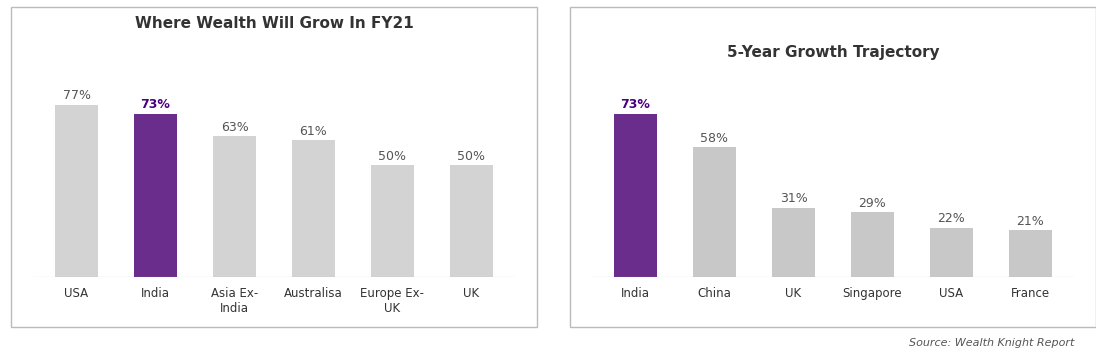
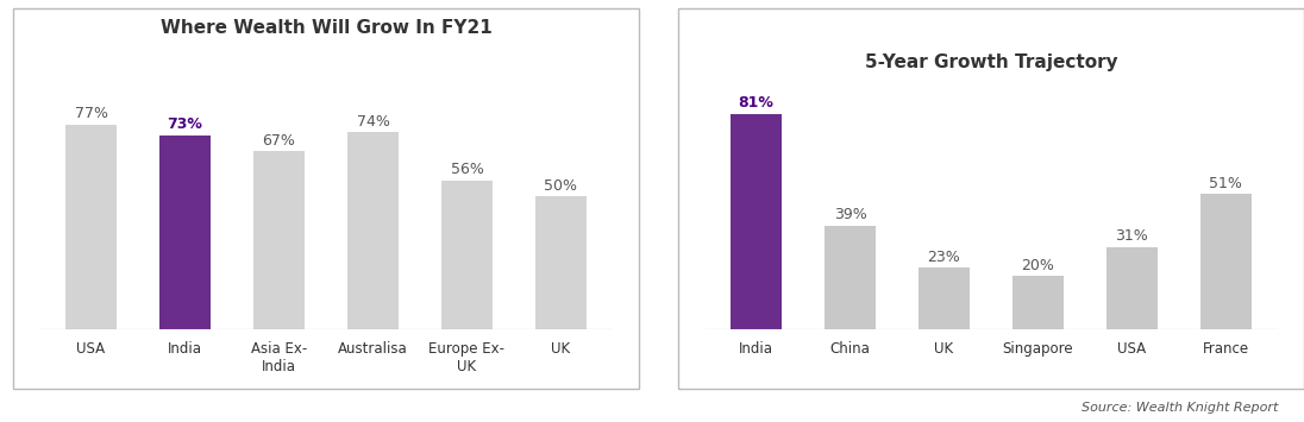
Asia Ex- India: 63% -> 67%
Australisa: 61% -> 74%
Europe Ex- UK: 50% -> 56%
5-Year Growth Trajectory/India: 73% -> 81%
5-Year Growth Trajectory/China: 58% -> 39%
5-Year Growth Trajectory/UK: 31% -> 23%
5-Year Growth Trajectory/Singapore: 29% -> 20%
5-Year Growth Trajectory/USA: 22% -> 31%
5-Year Growth Trajectory/France: 21% -> 51%
